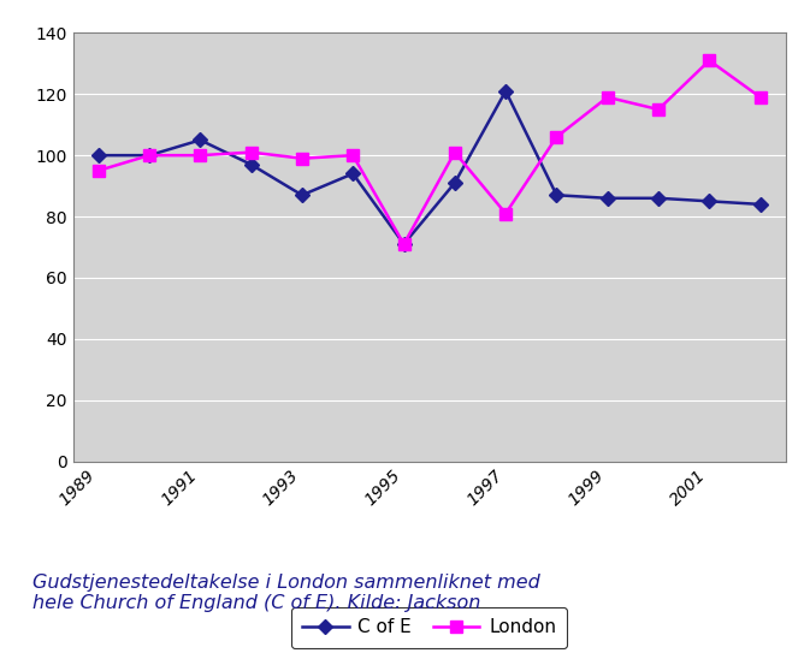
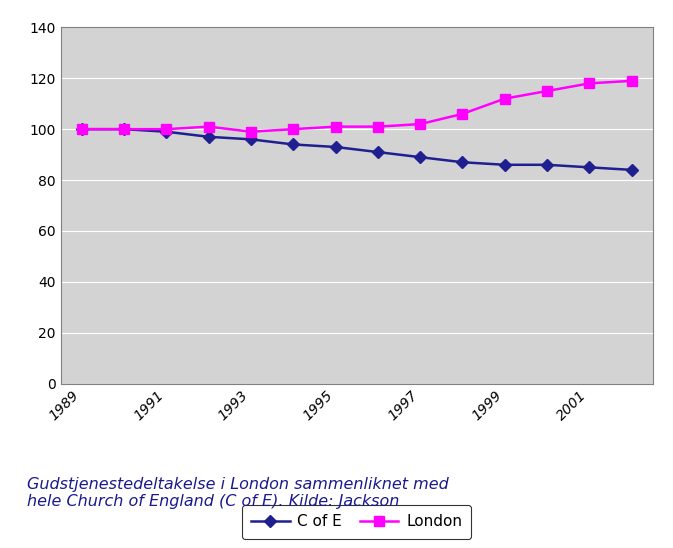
London/1989: 95 -> 100
C of E/1991: 105 -> 99
C of E/1993: 87 -> 96
C of E/1995: 71 -> 93
London/1995: 71 -> 101
C of E/1997: 121 -> 89
London/1997: 81 -> 102
London/1999: 119 -> 112
London/2001: 131 -> 118
